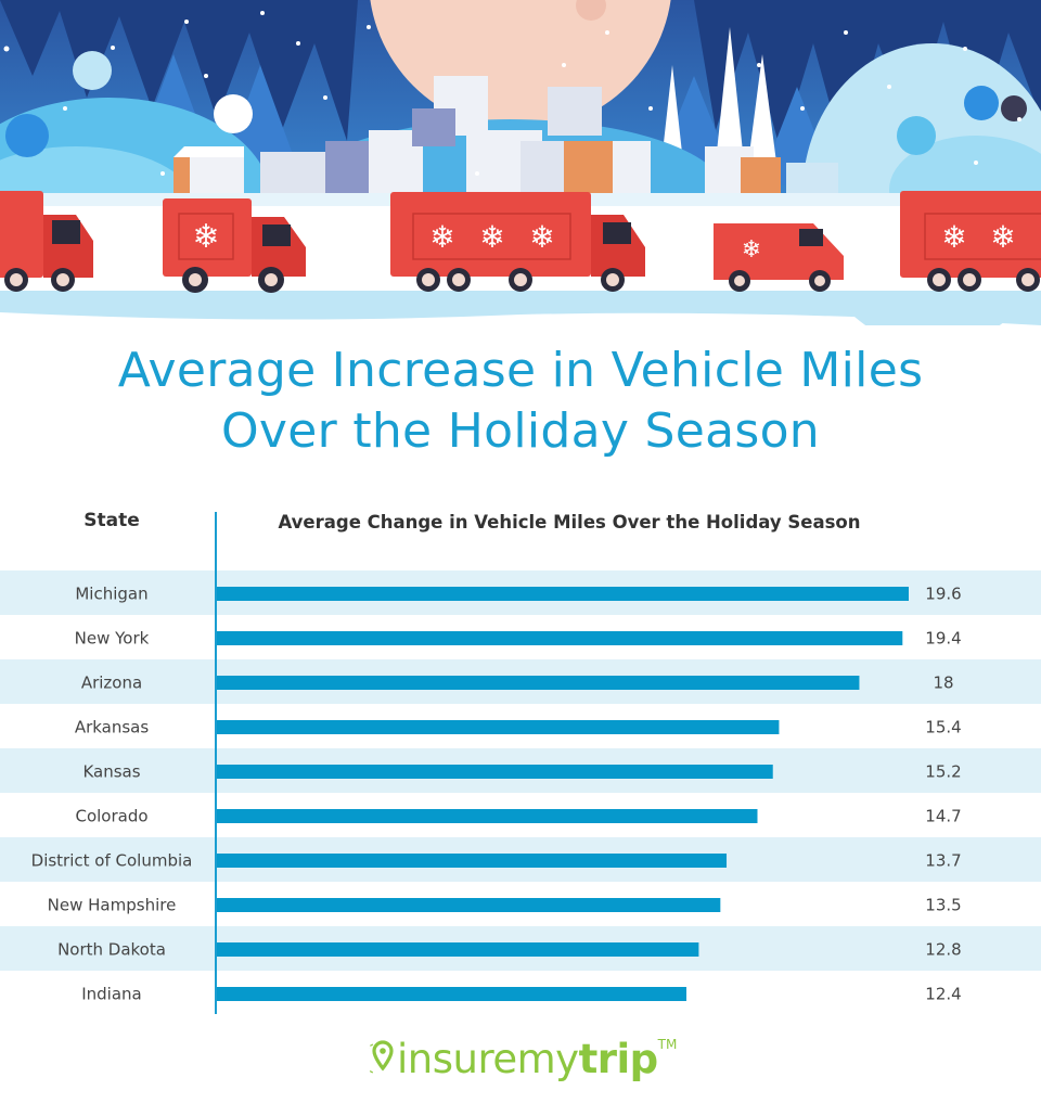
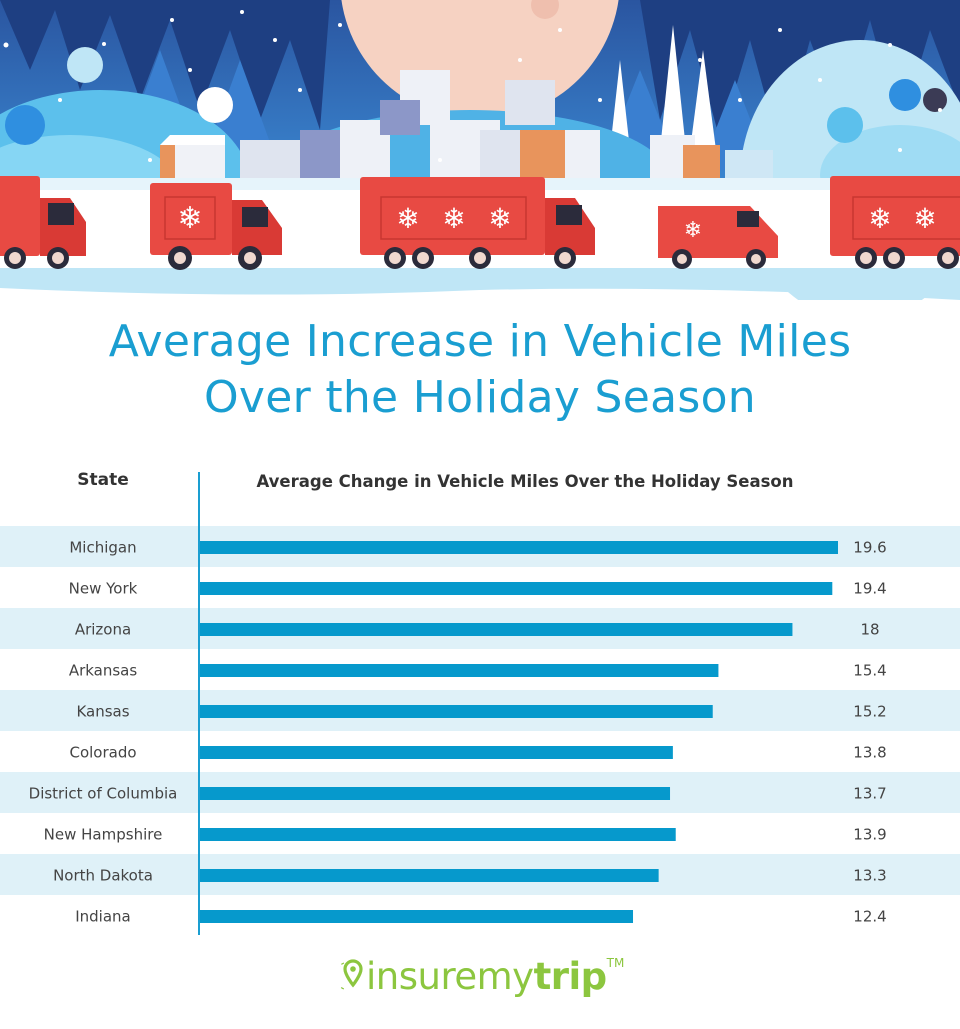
Colorado: 14.7 -> 13.8
New Hampshire: 13.5 -> 13.9
North Dakota: 12.8 -> 13.3
